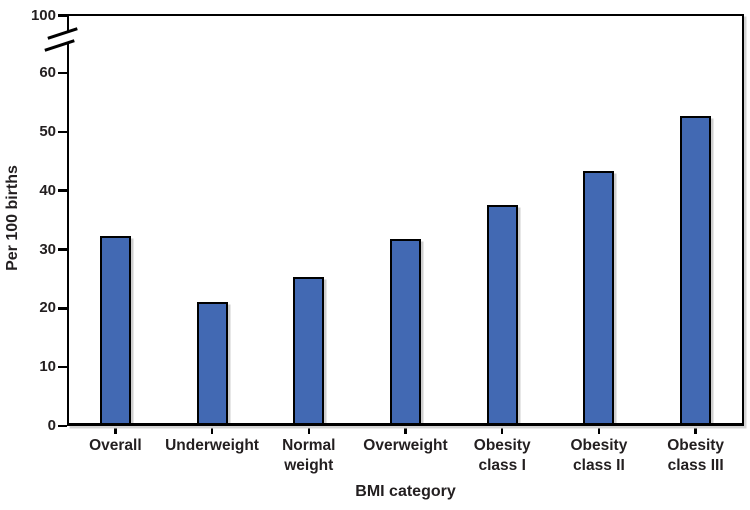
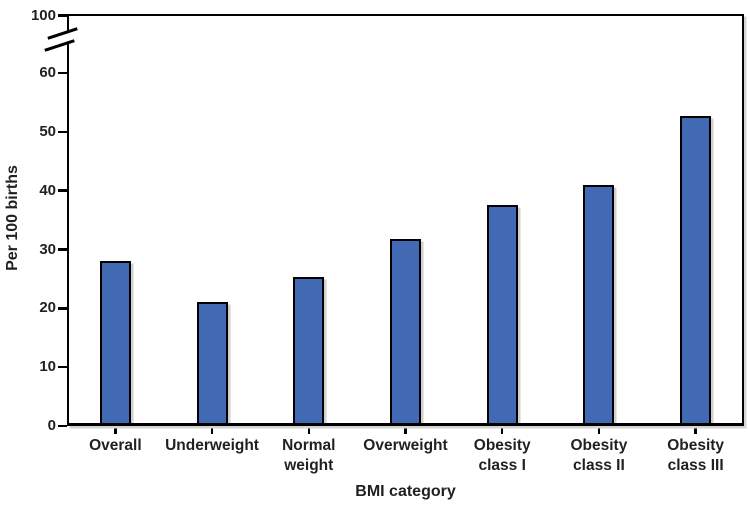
Overall: 32 -> 28
Obesity class II: 43 -> 41
